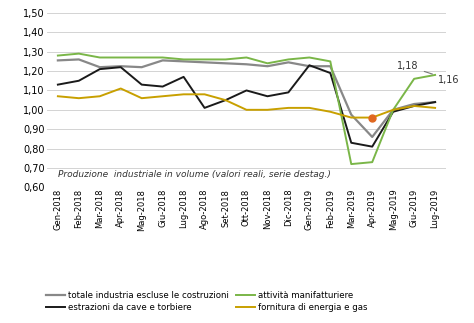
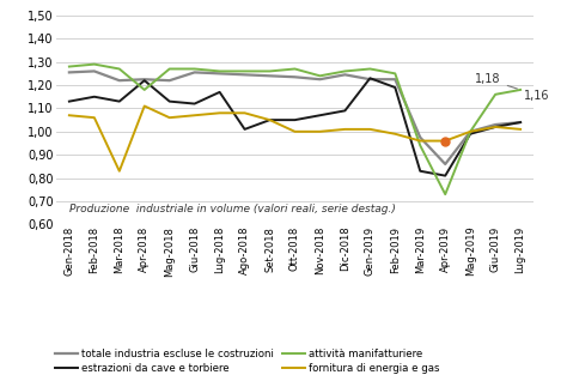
estrazioni da cave e torbiere/Mar-2018: 1,21 -> 1,13
fornitura di energia e gas/Mar-2018: 1,07 -> 0,83
attività manifatturiere/Apr-2018: 1,27 -> 1,18
estrazioni da cave e torbiere/Ott-2018: 1,10 -> 1,05
attività manifatturiere/Mar-2019: 0,72 -> 0,94
